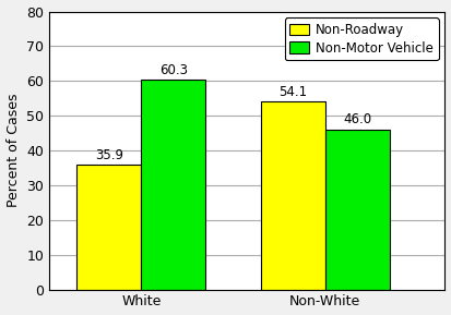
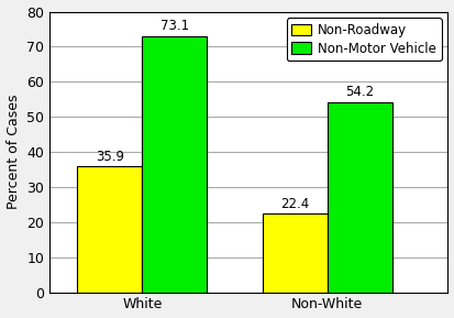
Non-Motor Vehicle/White: 60.3 -> 73.1
Non-Roadway/Non-White: 54.1 -> 22.4
Non-Motor Vehicle/Non-White: 46.0 -> 54.2
